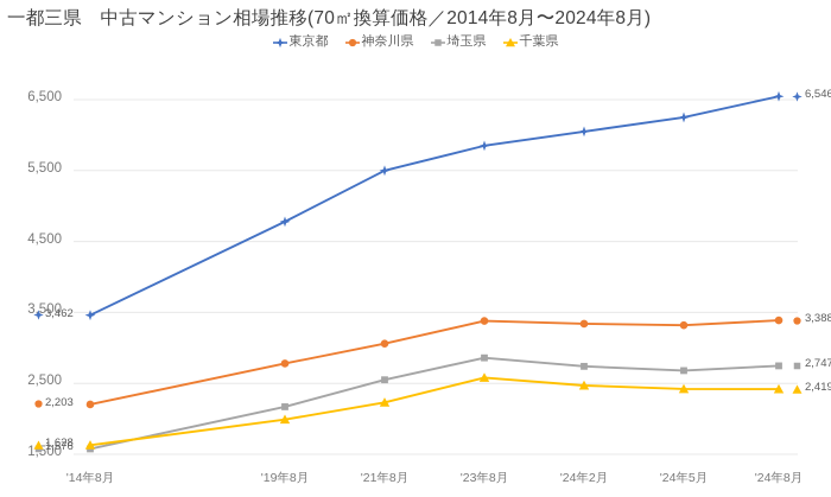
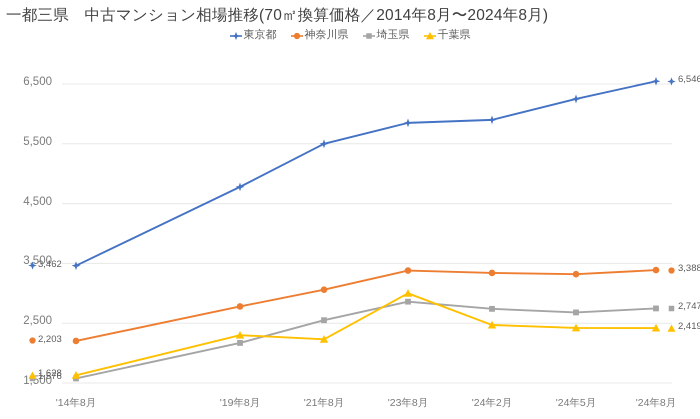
千葉県/'19年8月: 2000 -> 2300
千葉県/'23年8月: 2600 -> 3000
東京都/'24年2月: 6000 -> 5900
